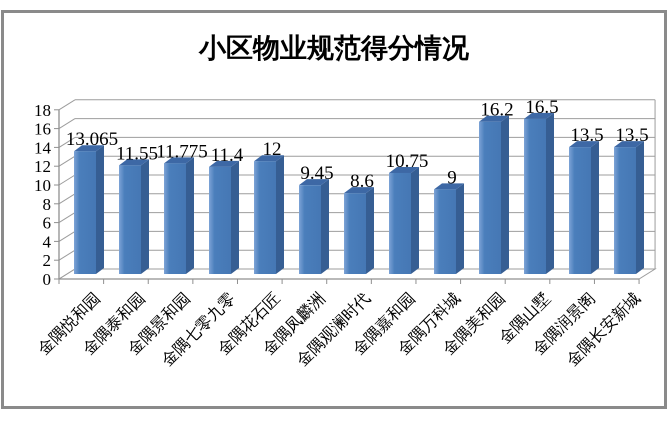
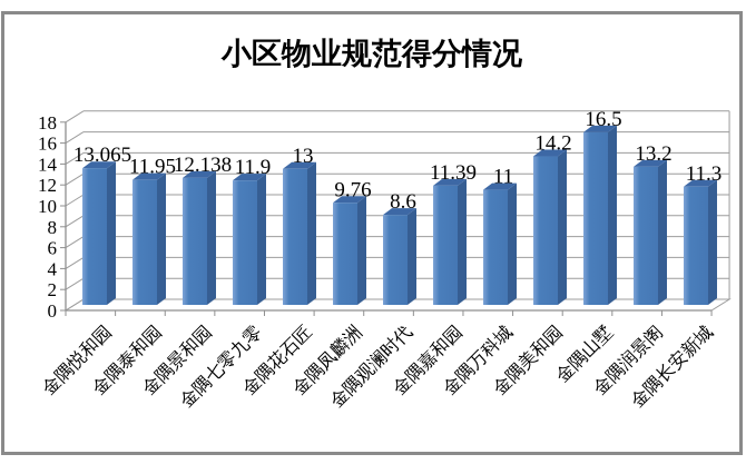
金隅泰和园: 11.55 -> 11.95
金隅景和园: 11.775 -> 12.138
金隅七零九零: 11.4 -> 11.9
金隅花石匠: 12 -> 13
金隅凤麟洲: 9.45 -> 9.76
金隅嘉和园: 10.75 -> 11.39
金隅万科城: 9 -> 11
金隅美和园: 16.2 -> 14.2
金隅润景阁: 13.5 -> 13.2
金隅长安新城: 13.5 -> 11.3
